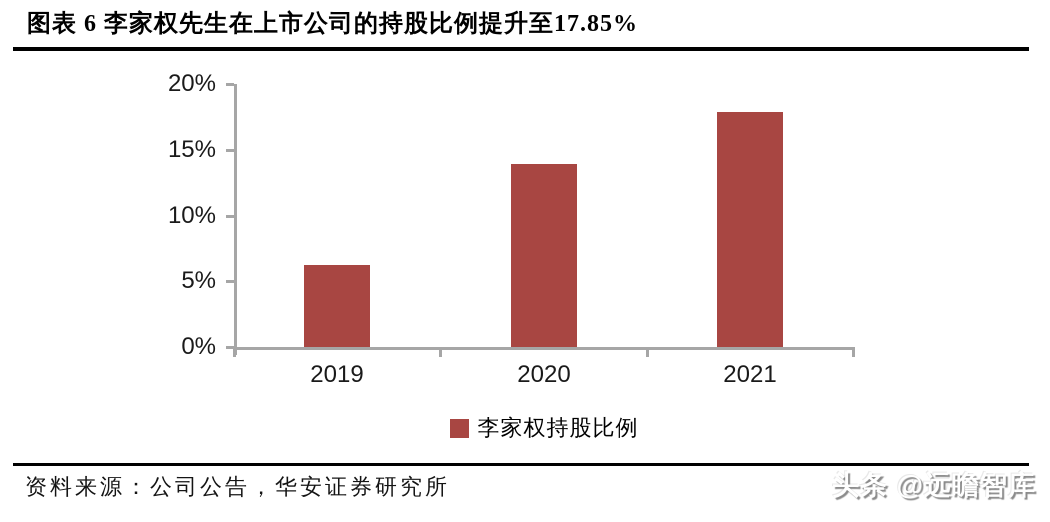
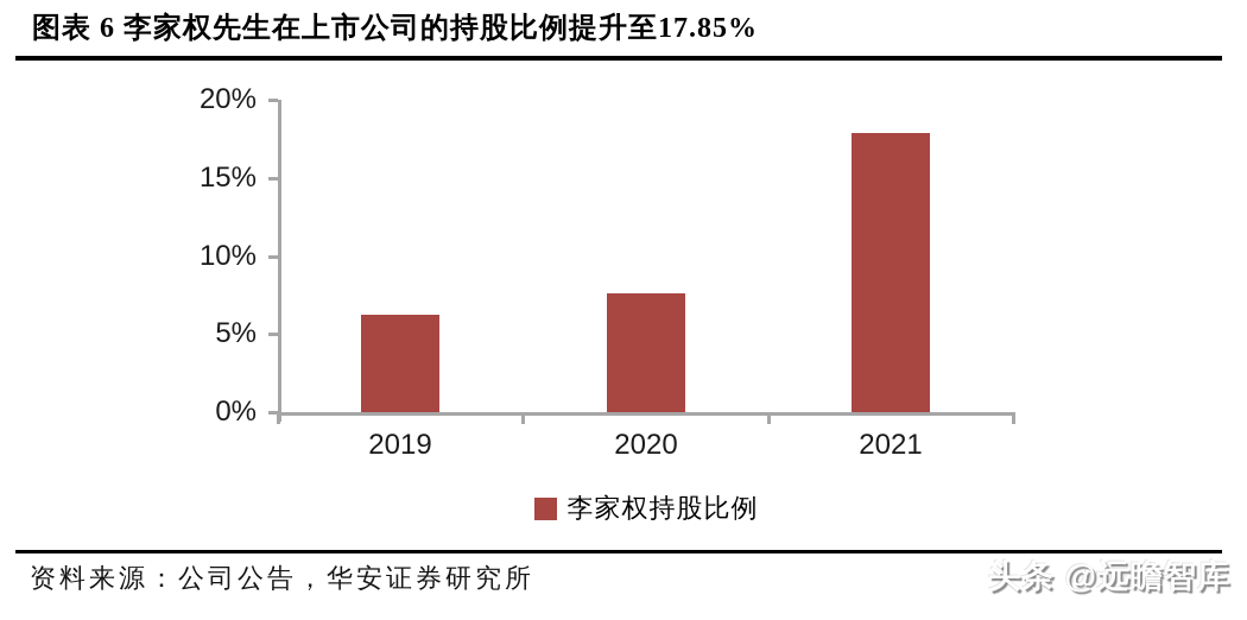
2020: 13.9% -> 7.6%
